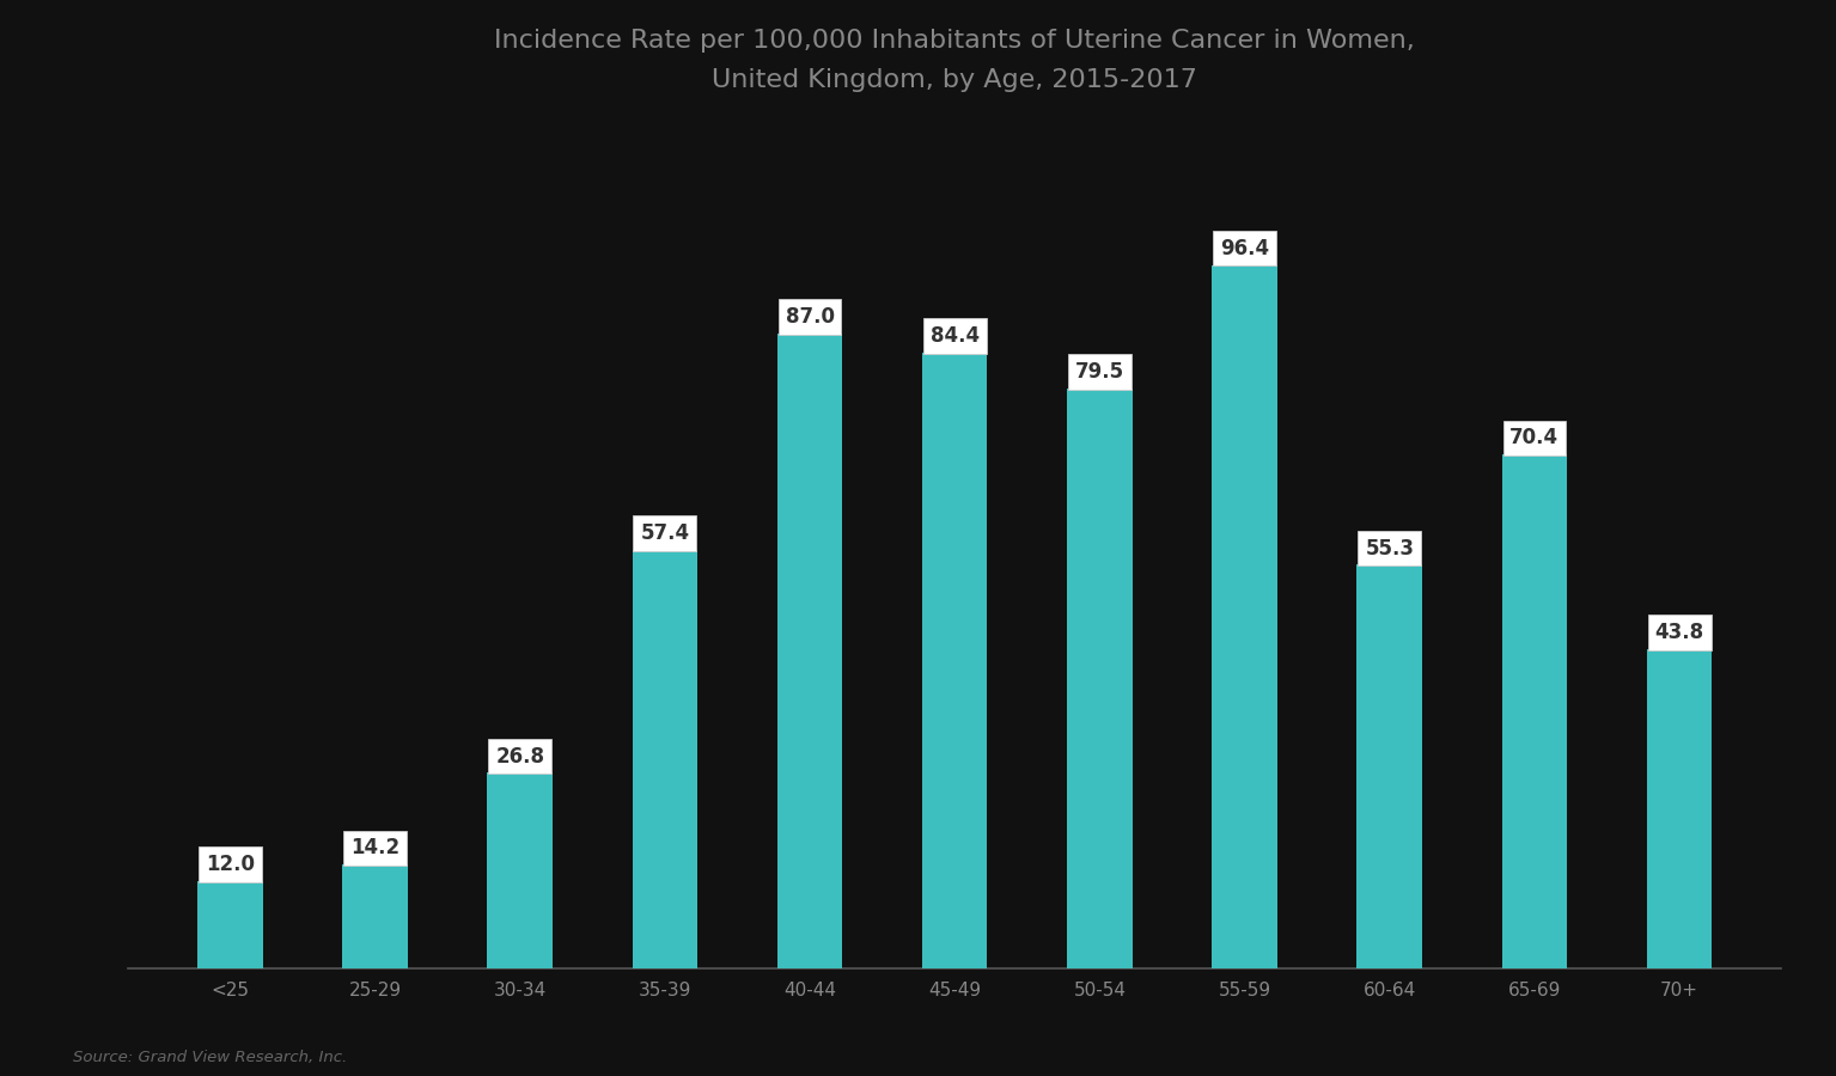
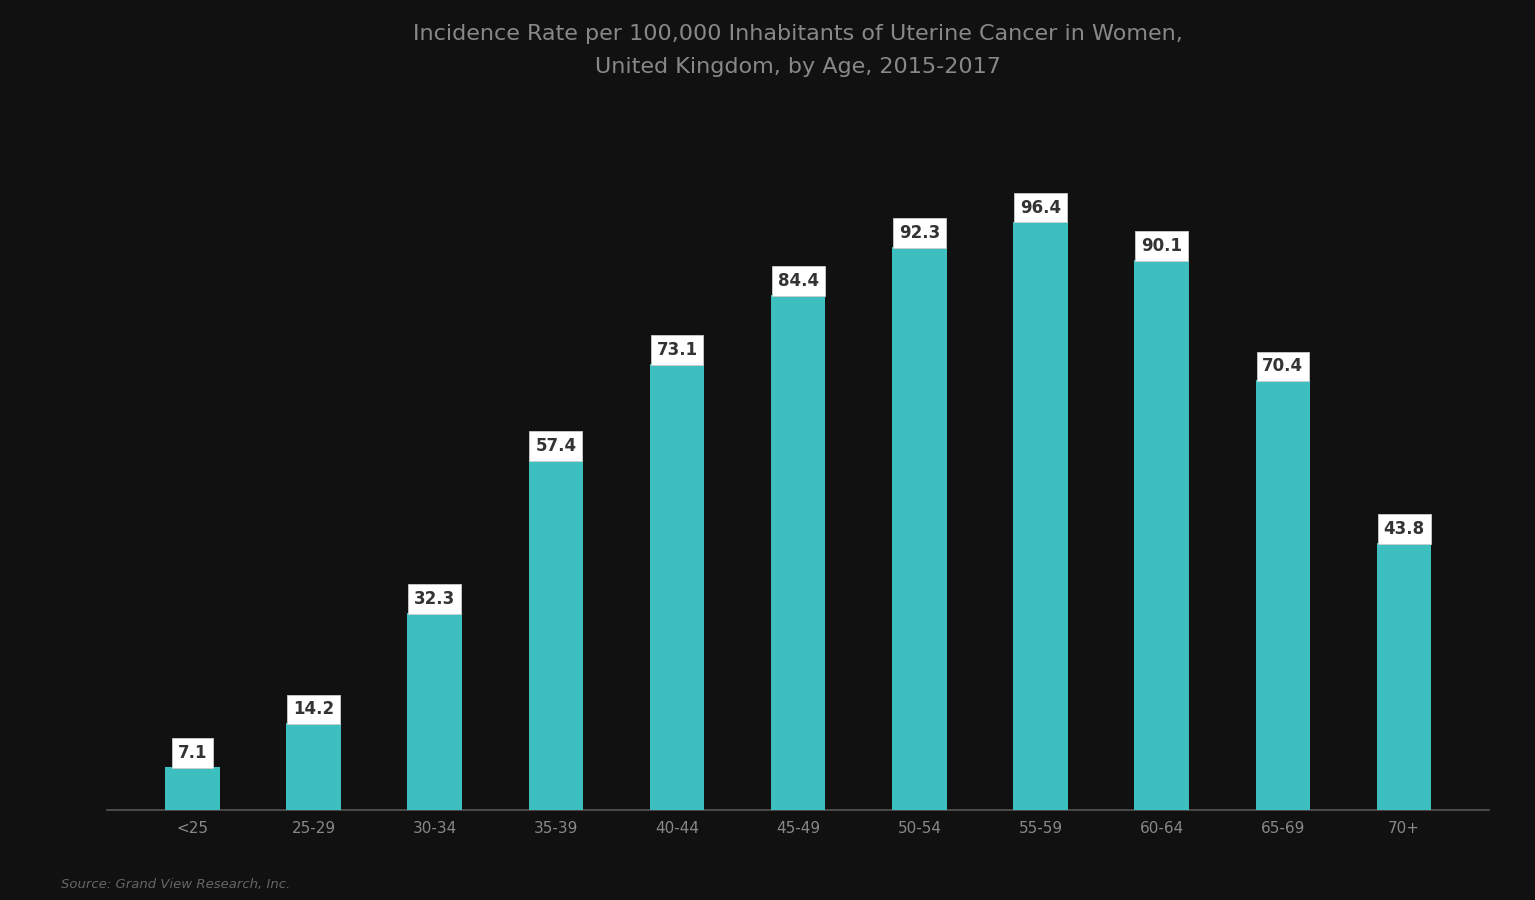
<25: 12.0 -> 7.1
30-34: 26.8 -> 32.3
40-44: 87.0 -> 73.1
50-54: 79.5 -> 92.3
60-64: 55.3 -> 90.1
